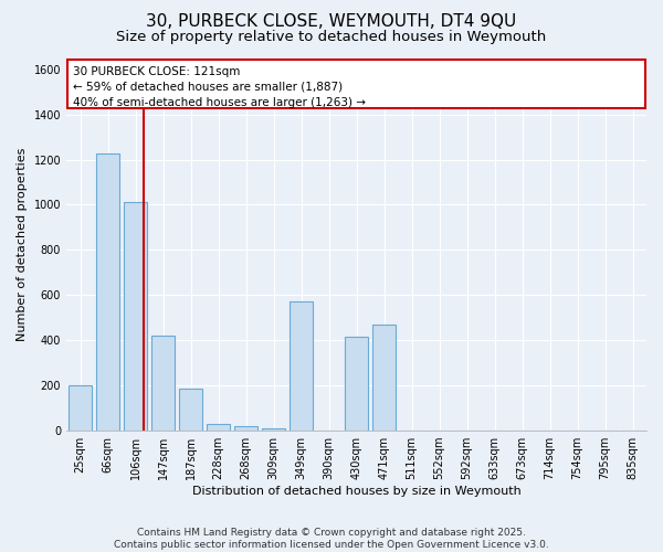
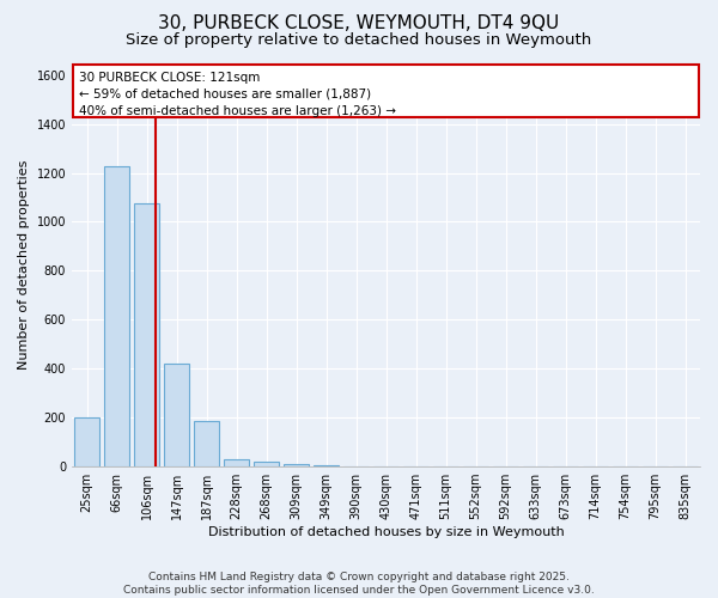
106sqm: 1010 -> 1075
349sqm: 570 -> 4
430sqm: 415 -> 1
471sqm: 470 -> 1
